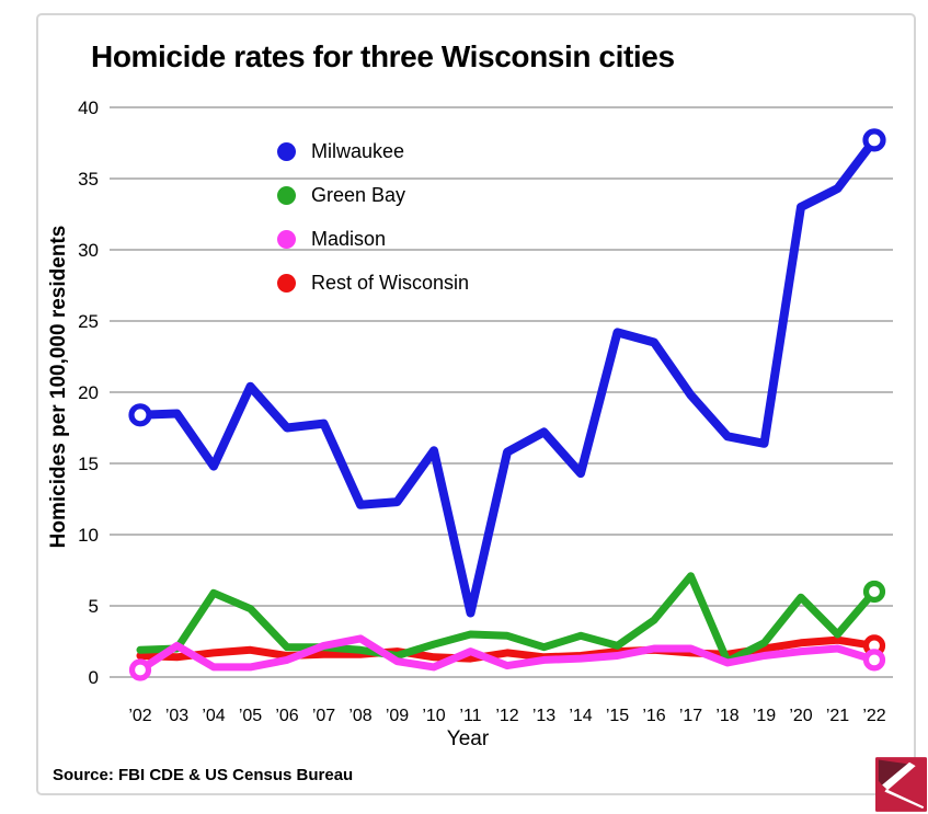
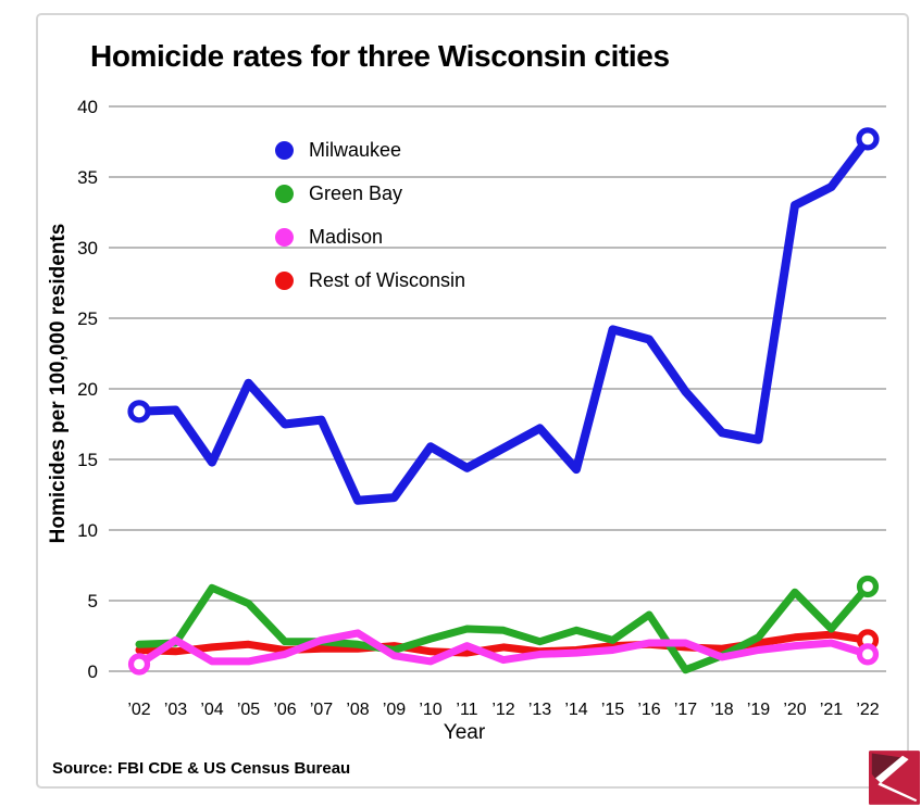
Milwaukee/’11: 4.5 -> 14.4
Green Bay/’17: 7.1 -> 0.1
